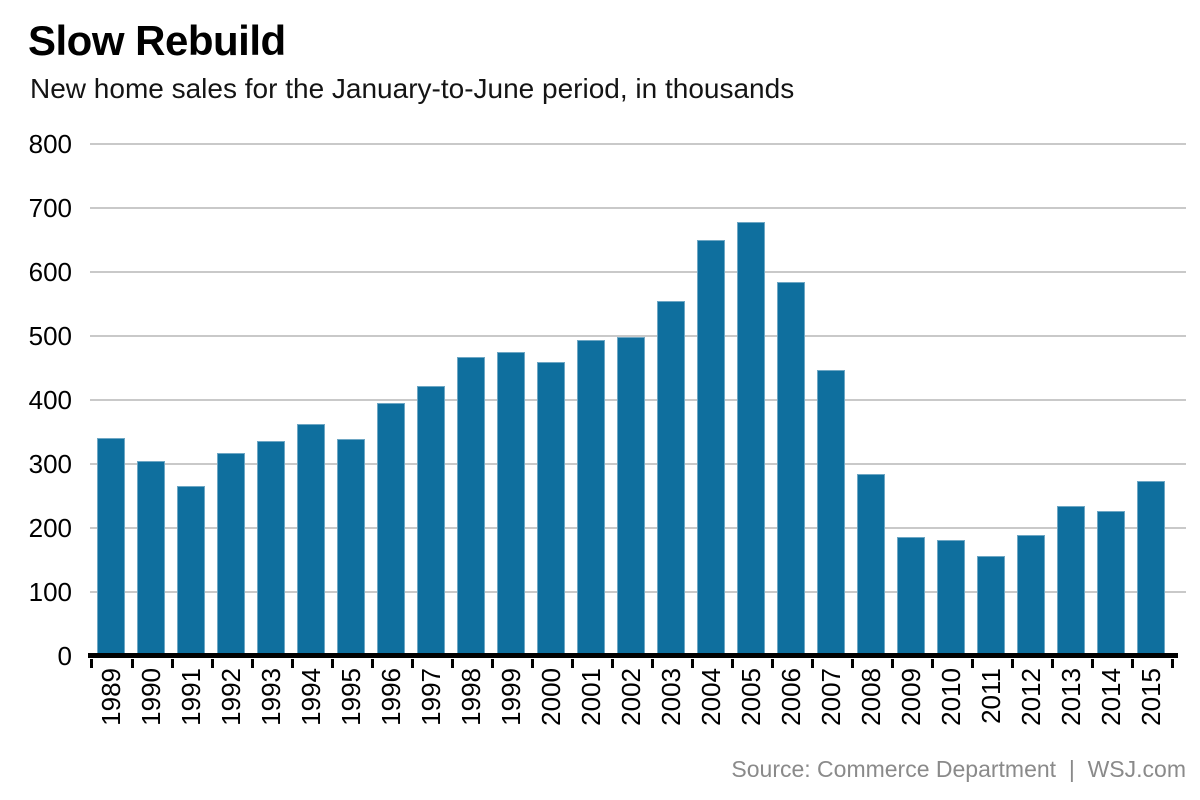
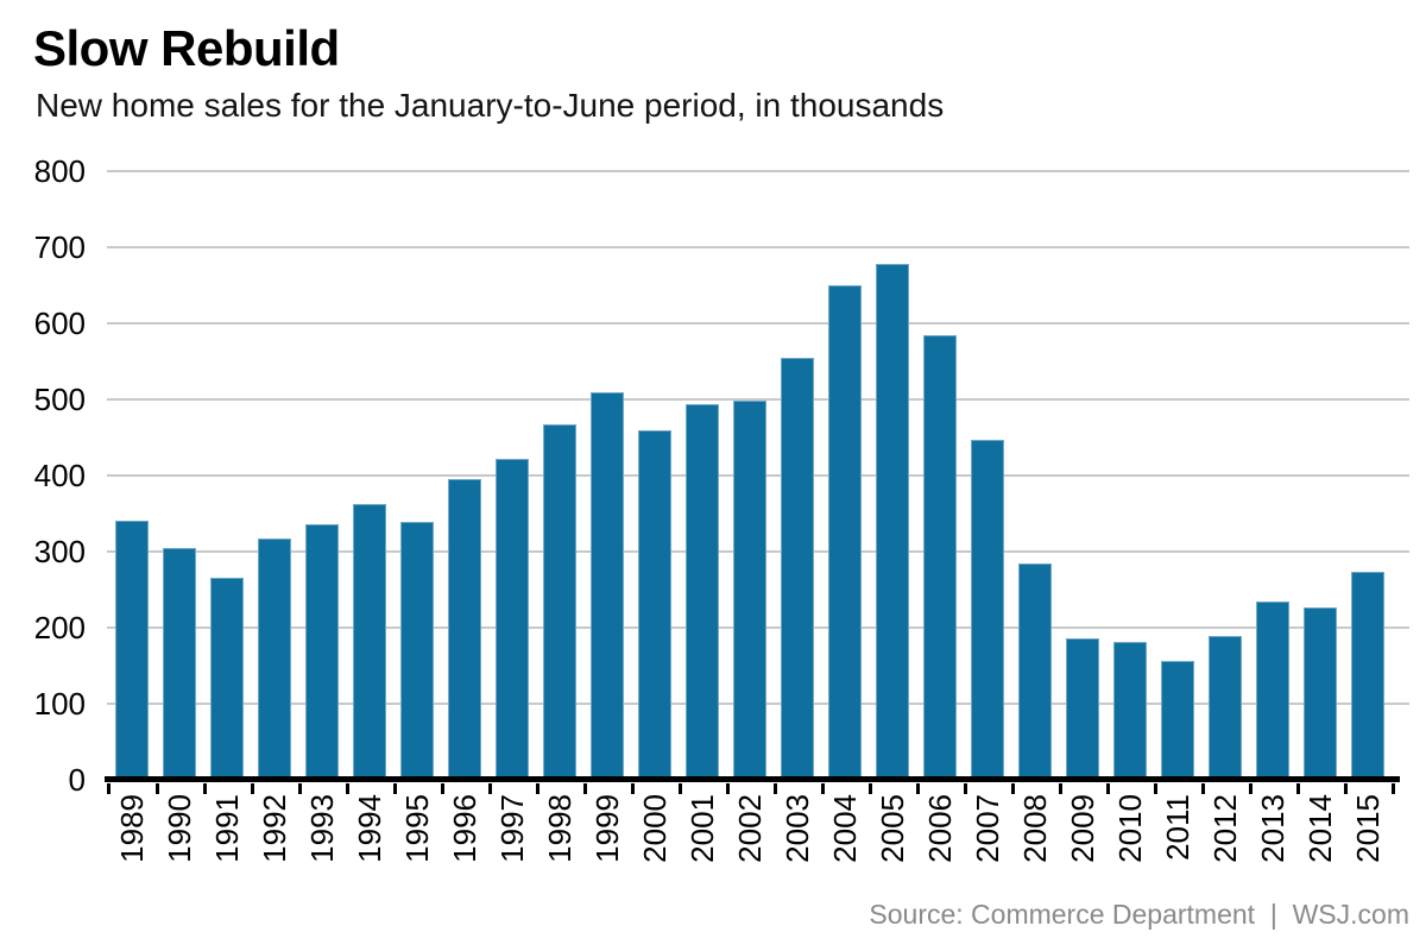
1999: 480 -> 510
